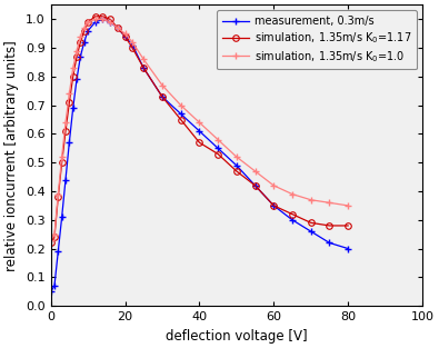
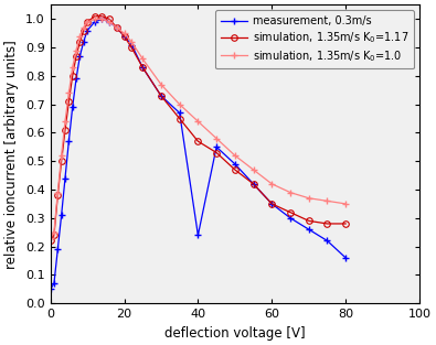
measurement, 0.3m/s/40: 0.61 -> 0.24
measurement, 0.3m/s/80: 0.20 -> 0.16
